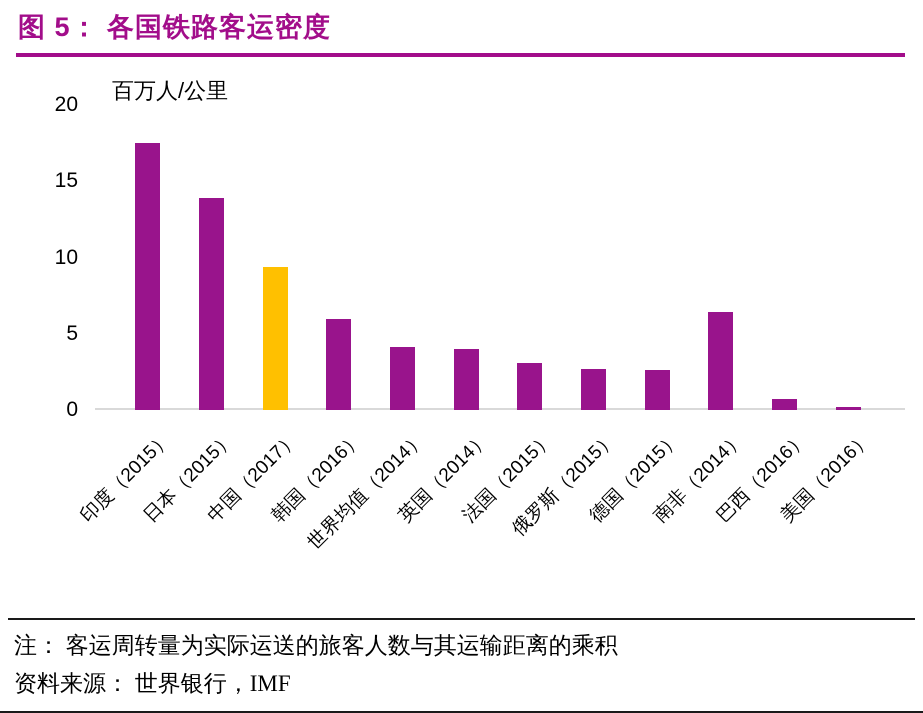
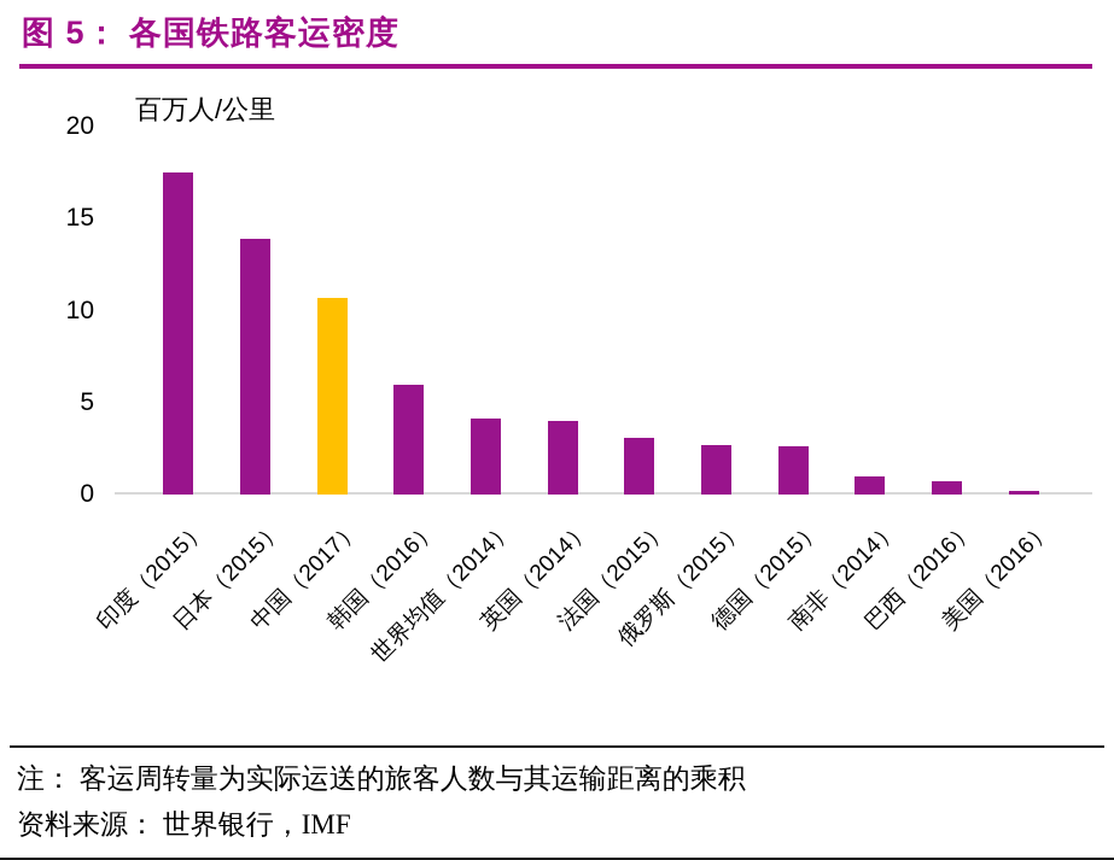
中国（2017）: 9.4 -> 10.7
南非（2014）: 6.4 -> 1.0
